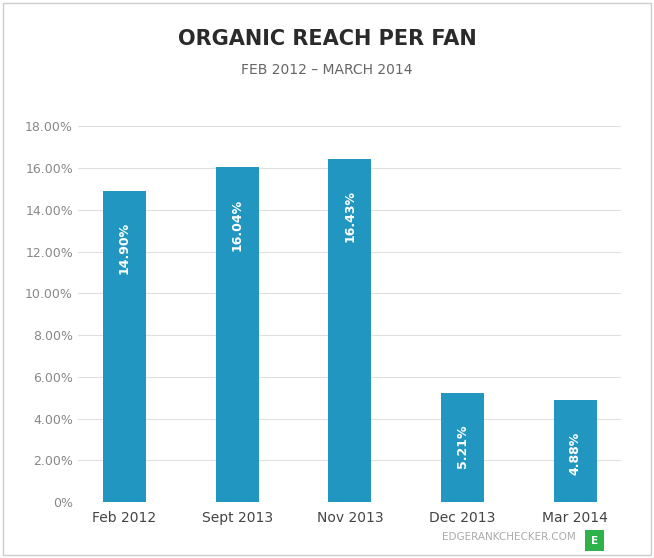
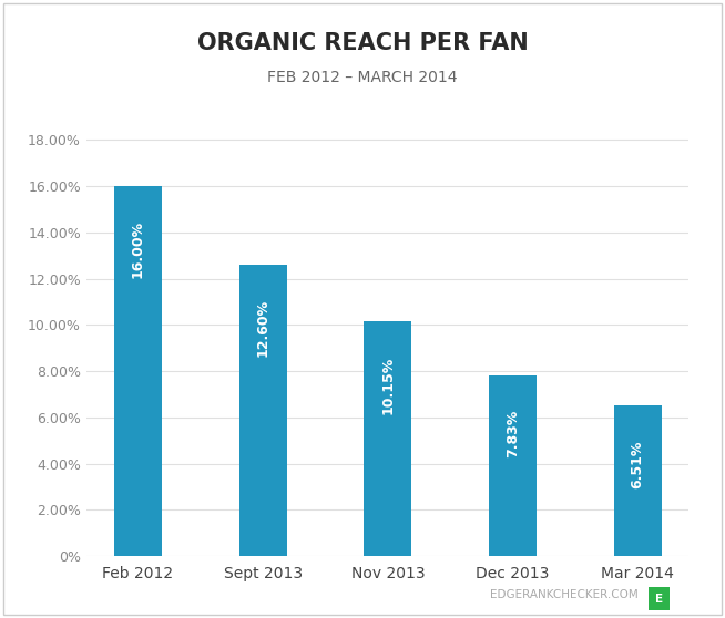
Feb 2012: 14.90% -> 16.00%
Sept 2013: 16.04% -> 12.60%
Nov 2013: 16.43% -> 10.15%
Dec 2013: 5.21% -> 7.83%
Mar 2014: 4.88% -> 6.51%
